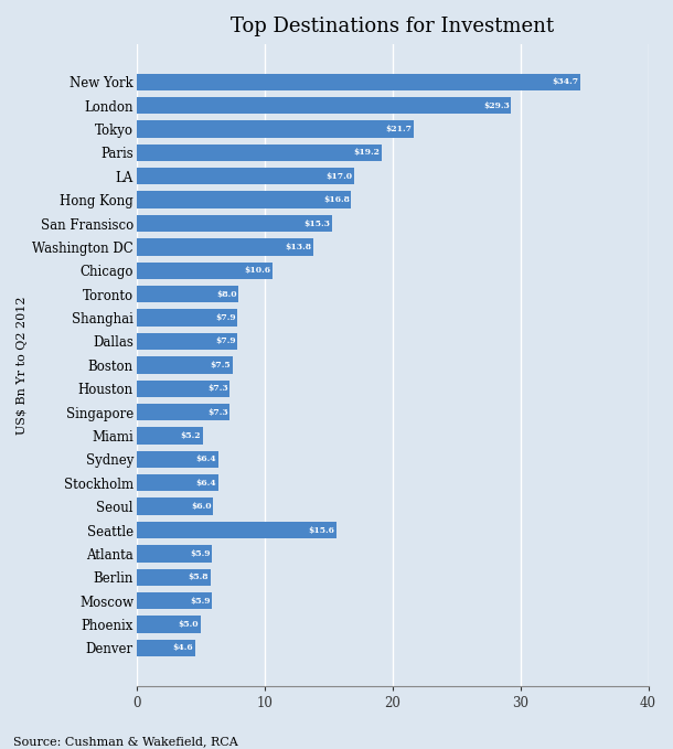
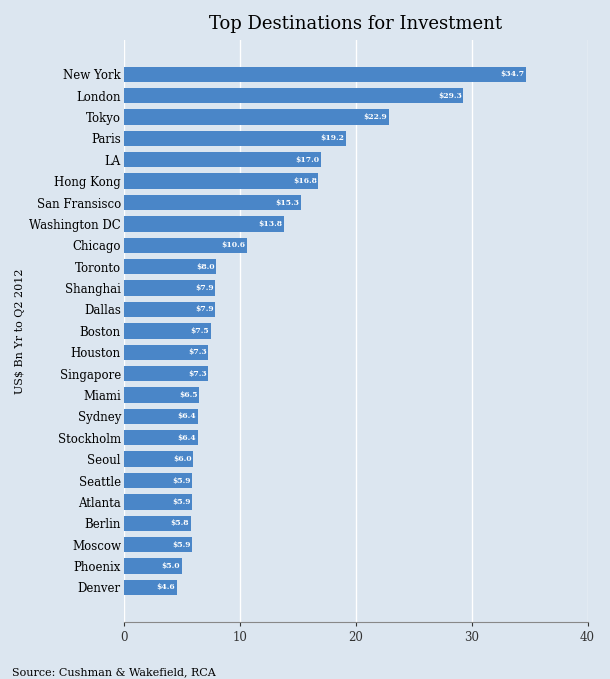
Tokyo: $21.7 -> $22.9
Miami: $5.2 -> $6.5
Seattle: $15.6 -> $5.9
